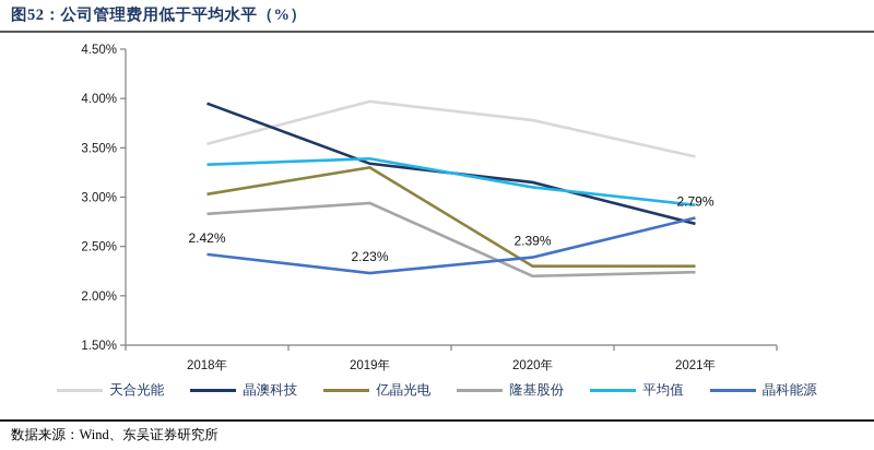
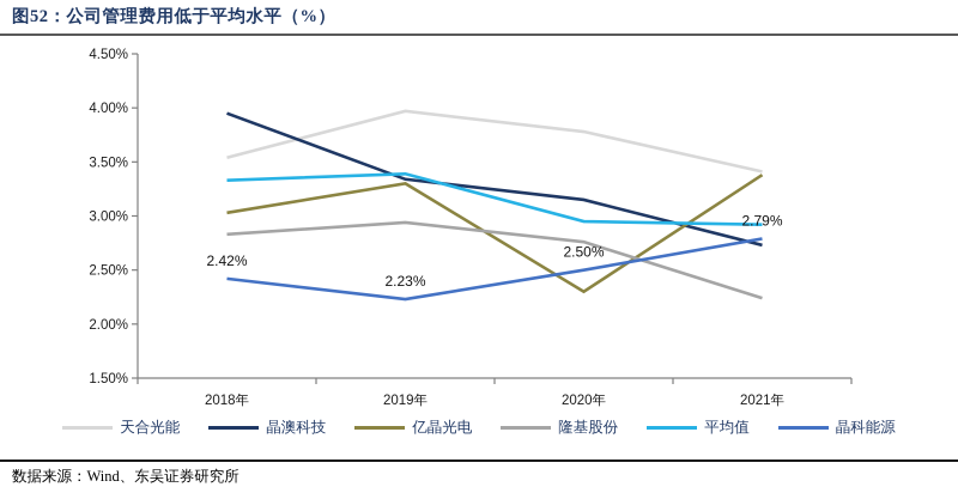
隆基股份/2020年: 2.2% -> 2.8%
平均值/2020年: 3.1% -> 3.0%
晶科能源/2020年: 2.39% -> 2.50%
亿晶光电/2021年: 2.3% -> 3.4%
